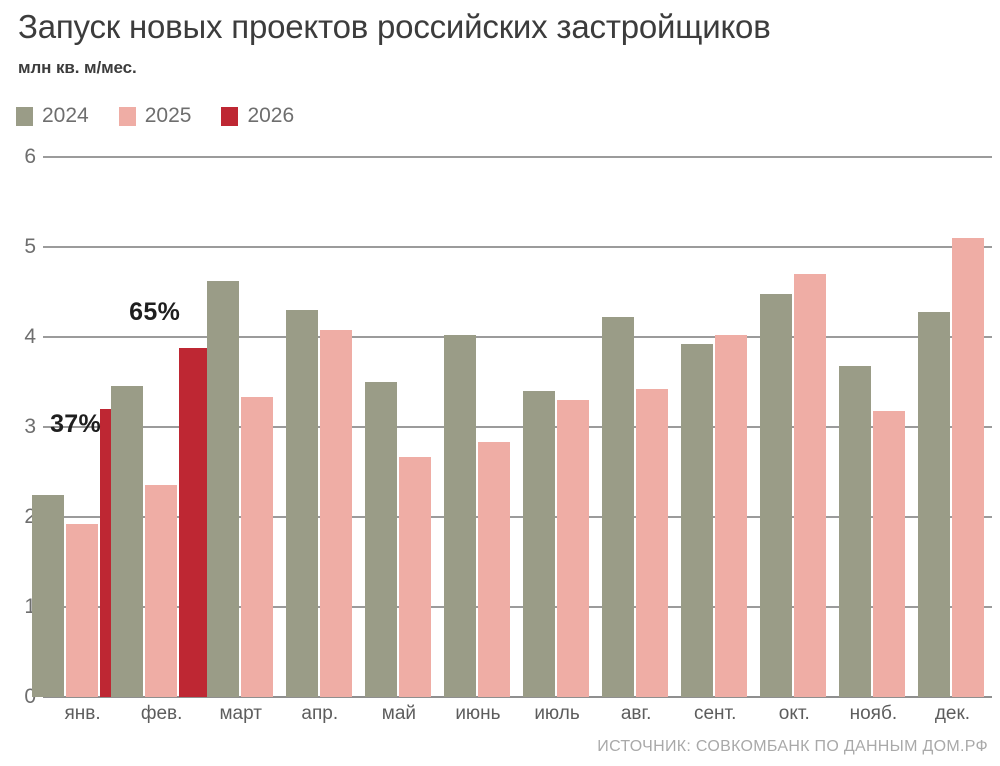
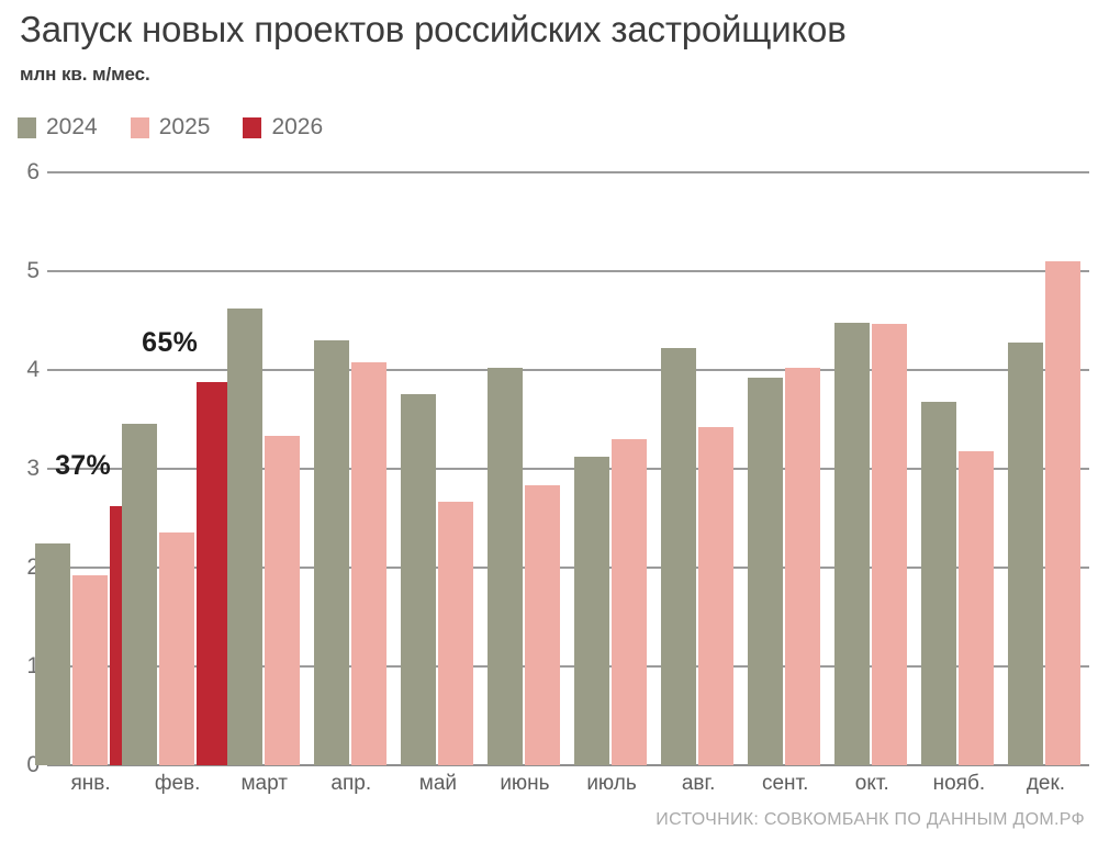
2026/янв.: 3.2 -> 2.6
2024/май: 3.5 -> 3.8
2024/июль: 3.4 -> 3.1
2025/окт.: 4.7 -> 4.5
